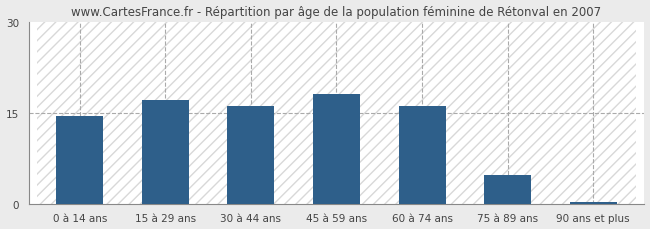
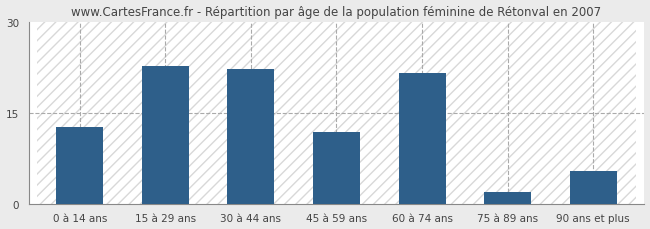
0 à 14 ans: 14.5 -> 12.6
15 à 29 ans: 17.0 -> 22.6
30 à 44 ans: 16.1 -> 22.2
45 à 59 ans: 18.1 -> 11.8
60 à 74 ans: 16.1 -> 21.6
75 à 89 ans: 4.7 -> 2.0
90 ans et plus: 0.3 -> 5.4
